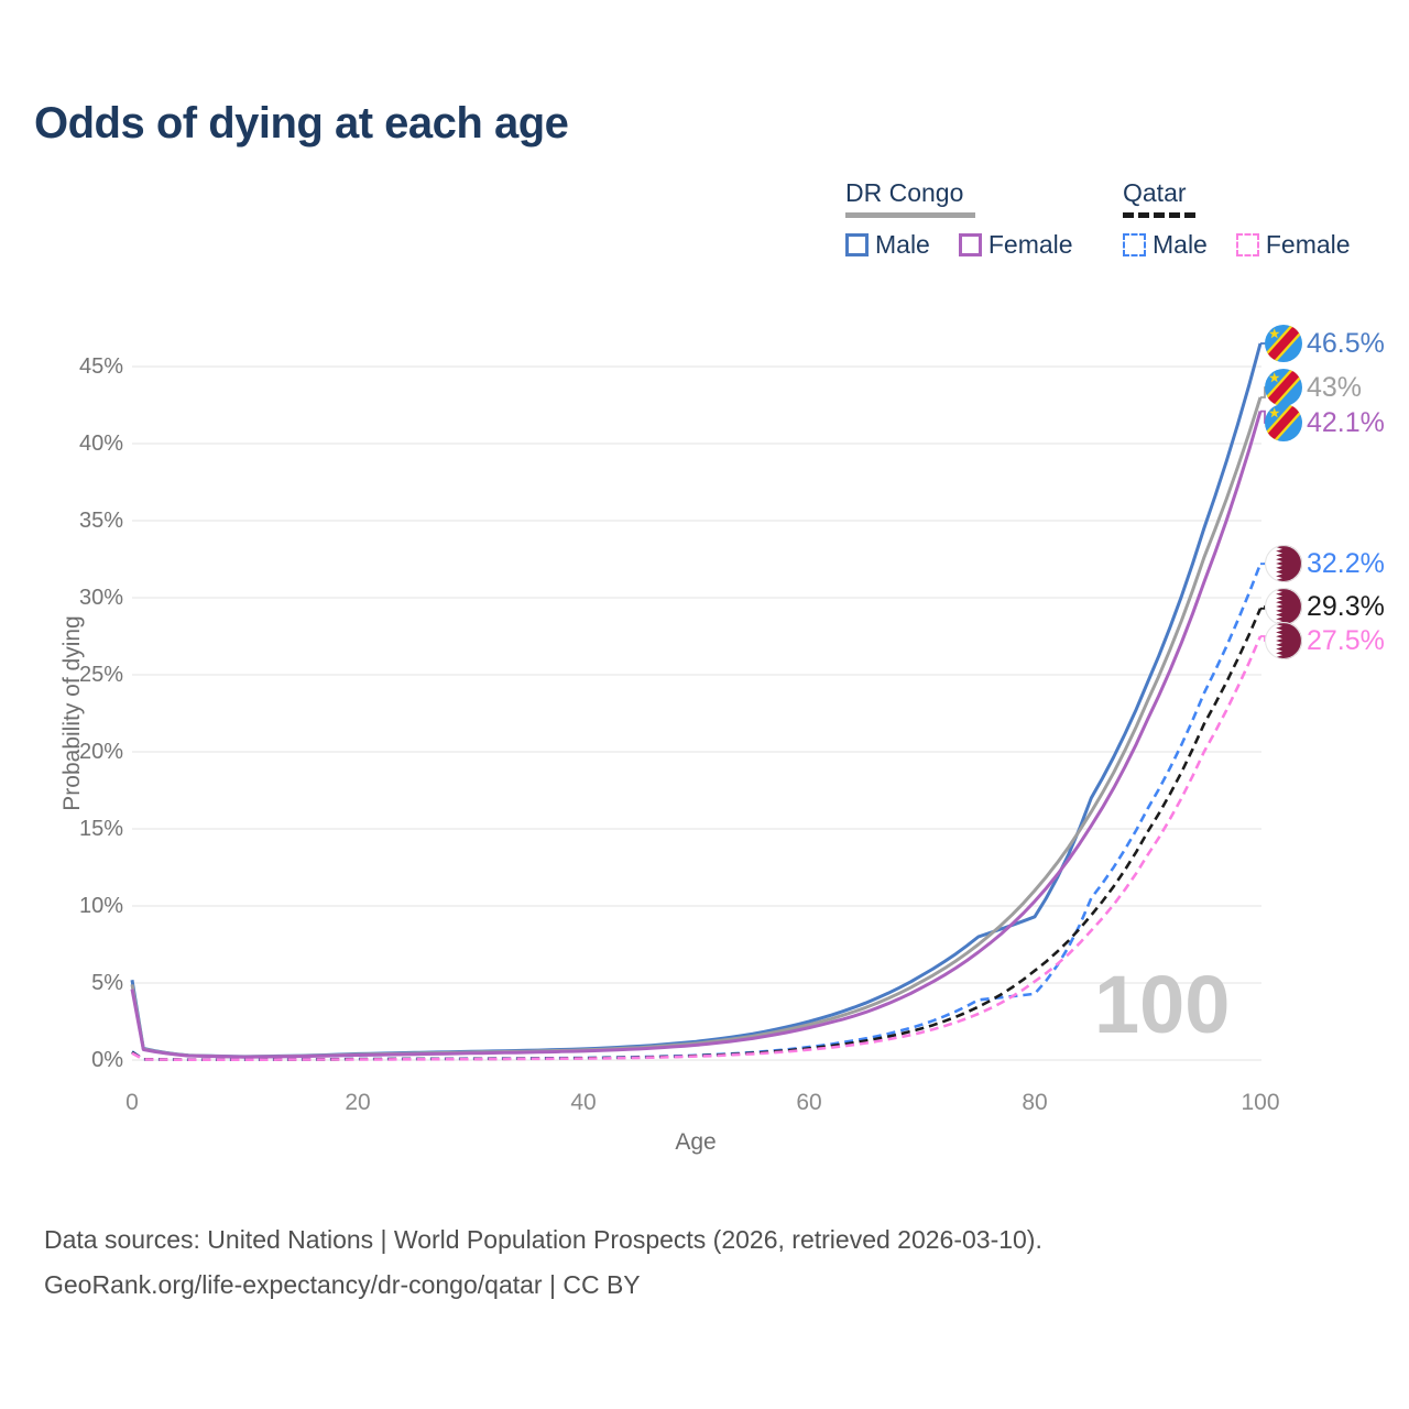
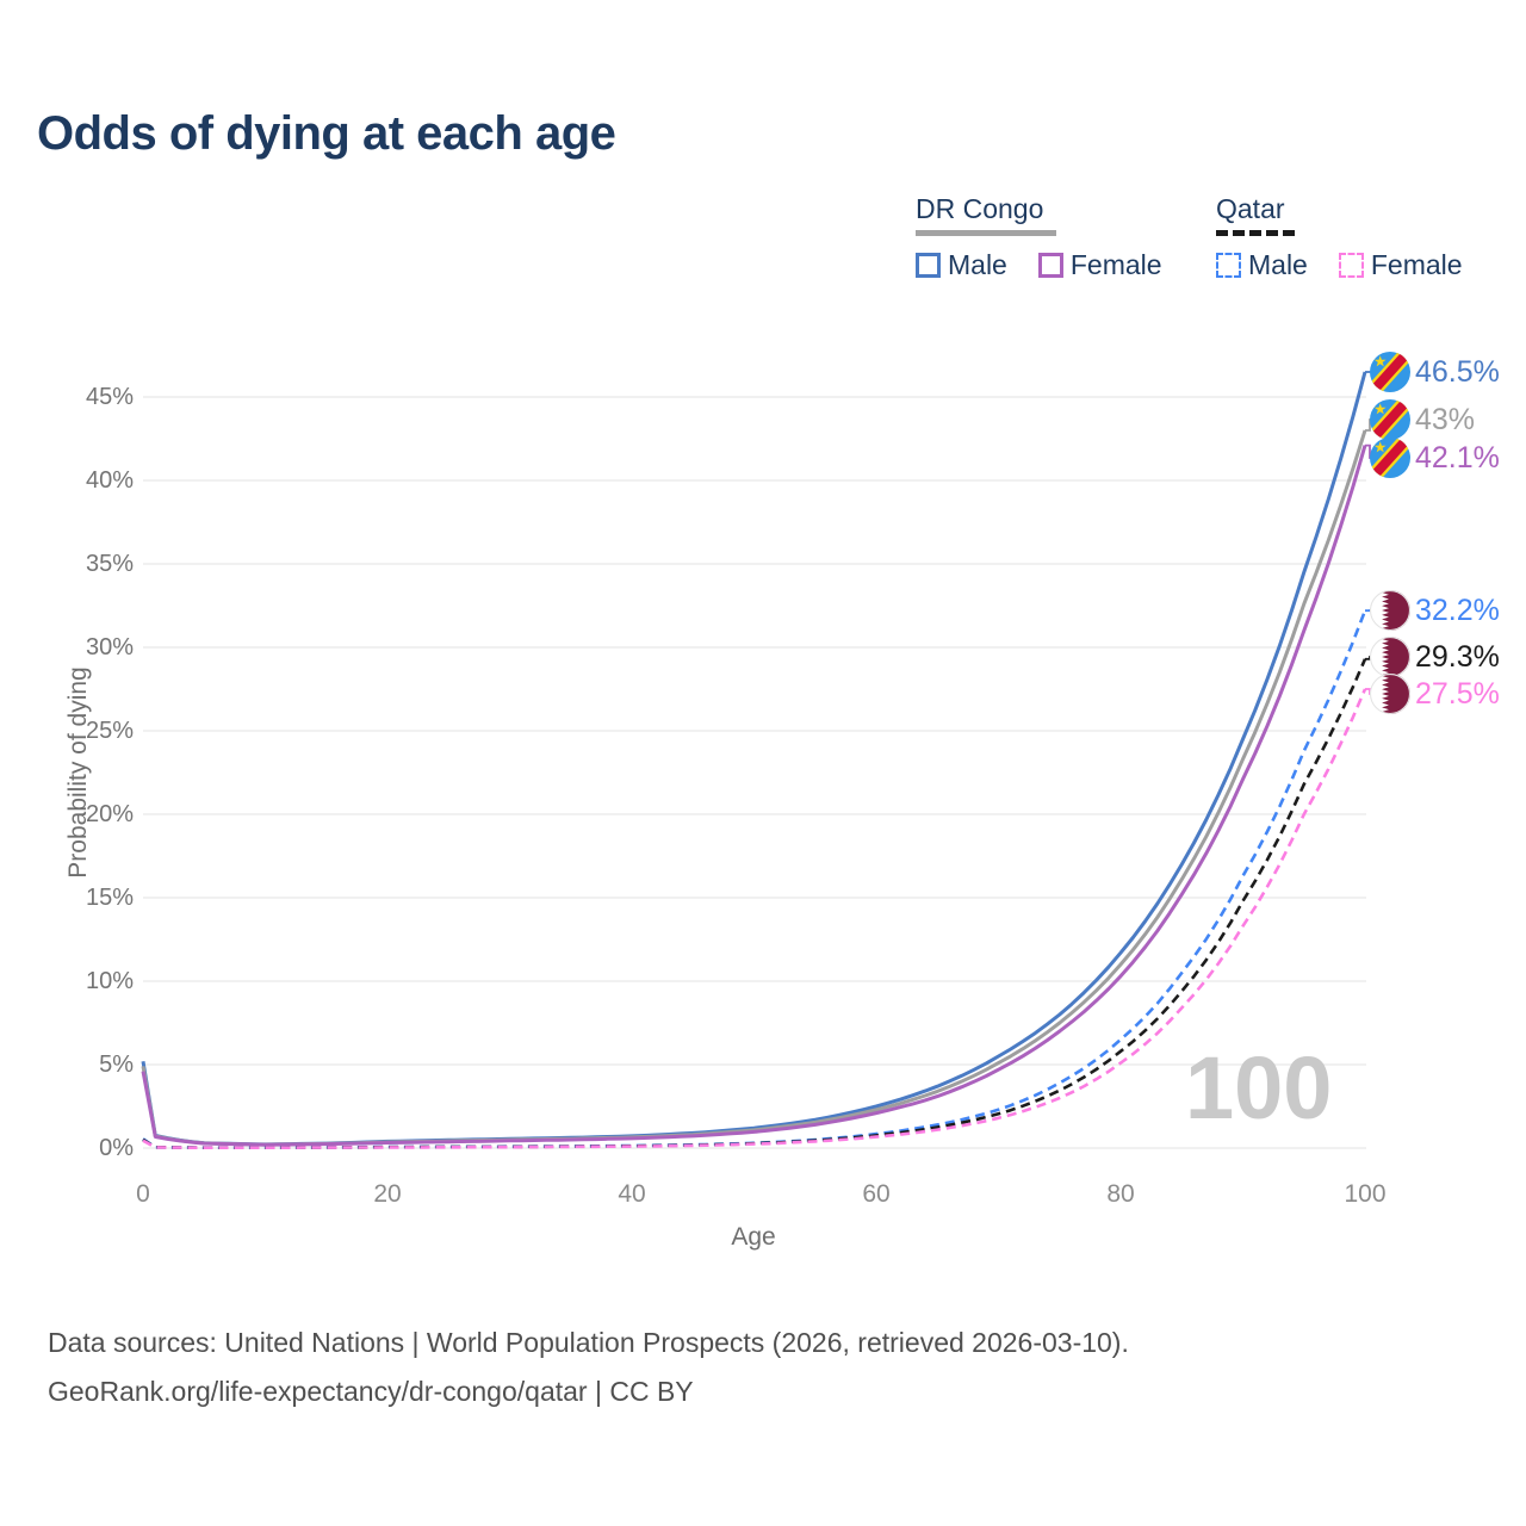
DR Congo Male/80: 9.3% -> 11.7%
Qatar Male/80: 4.3% -> 6.5%
